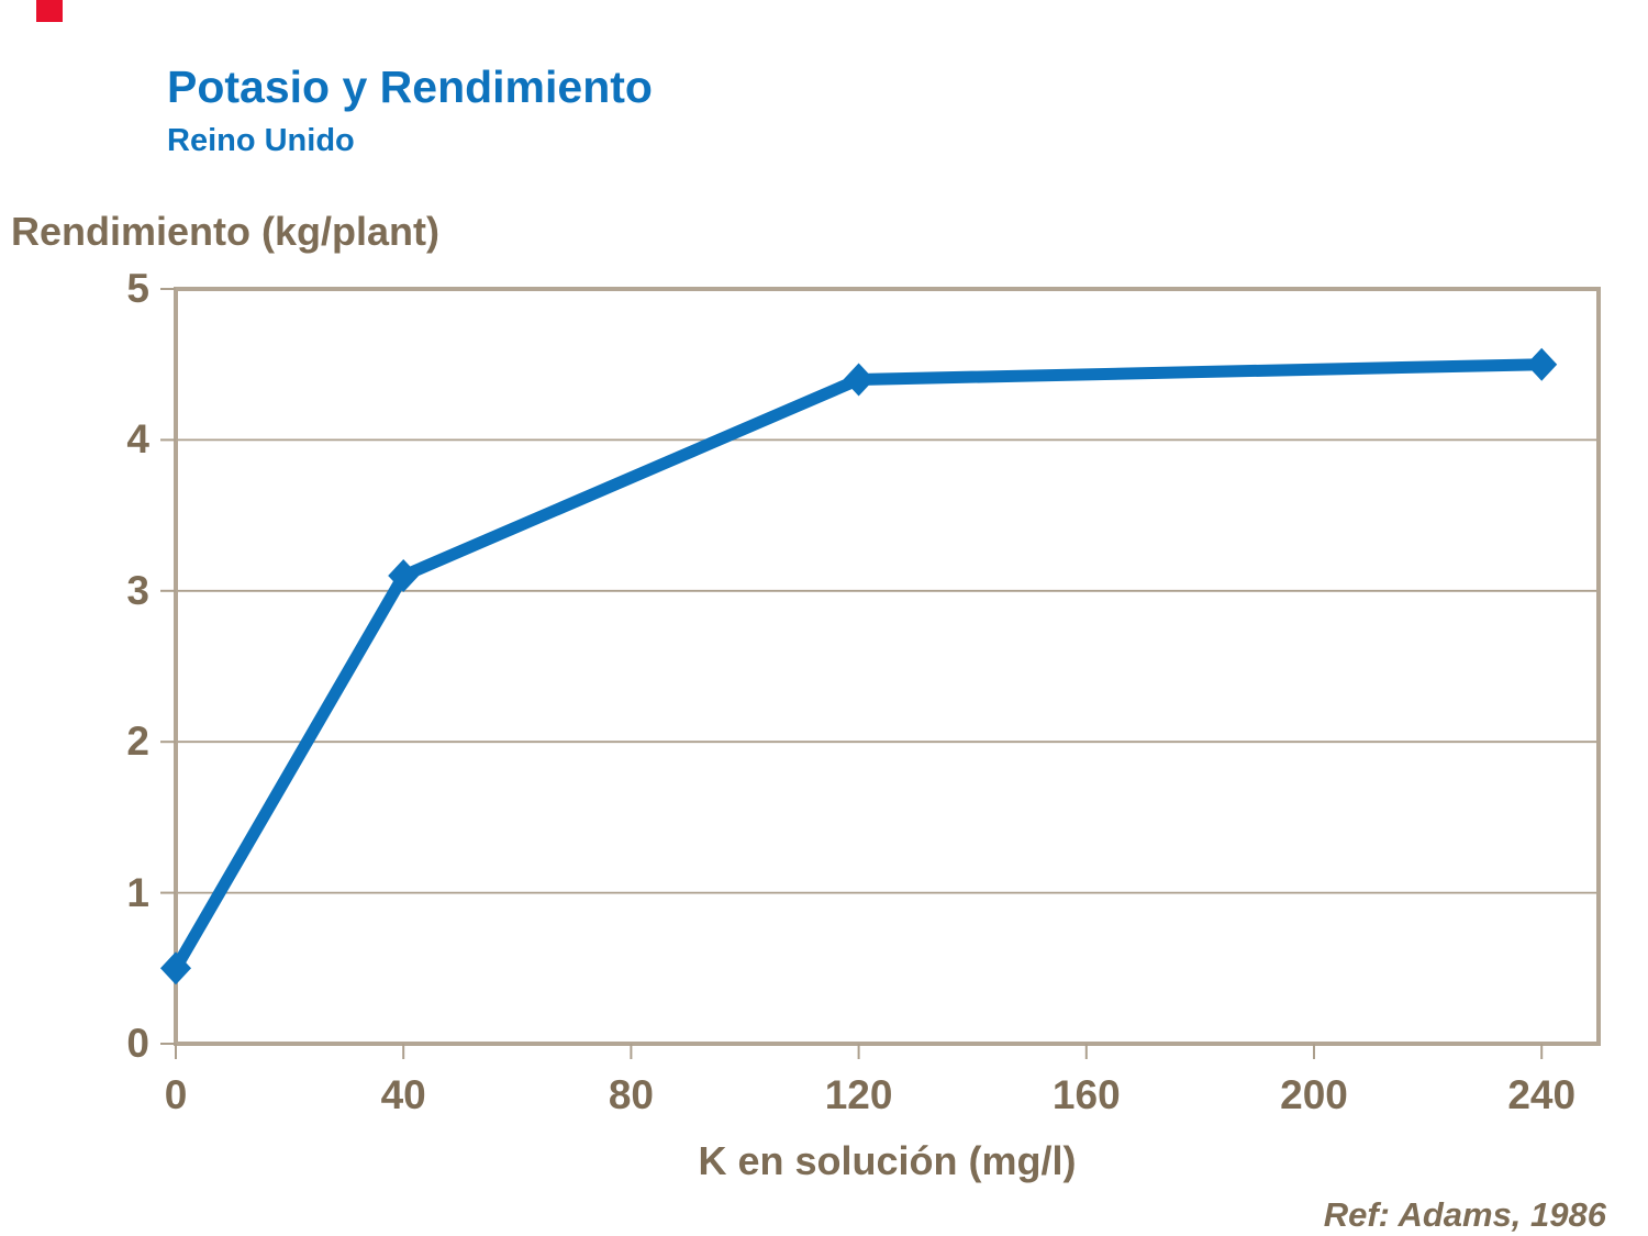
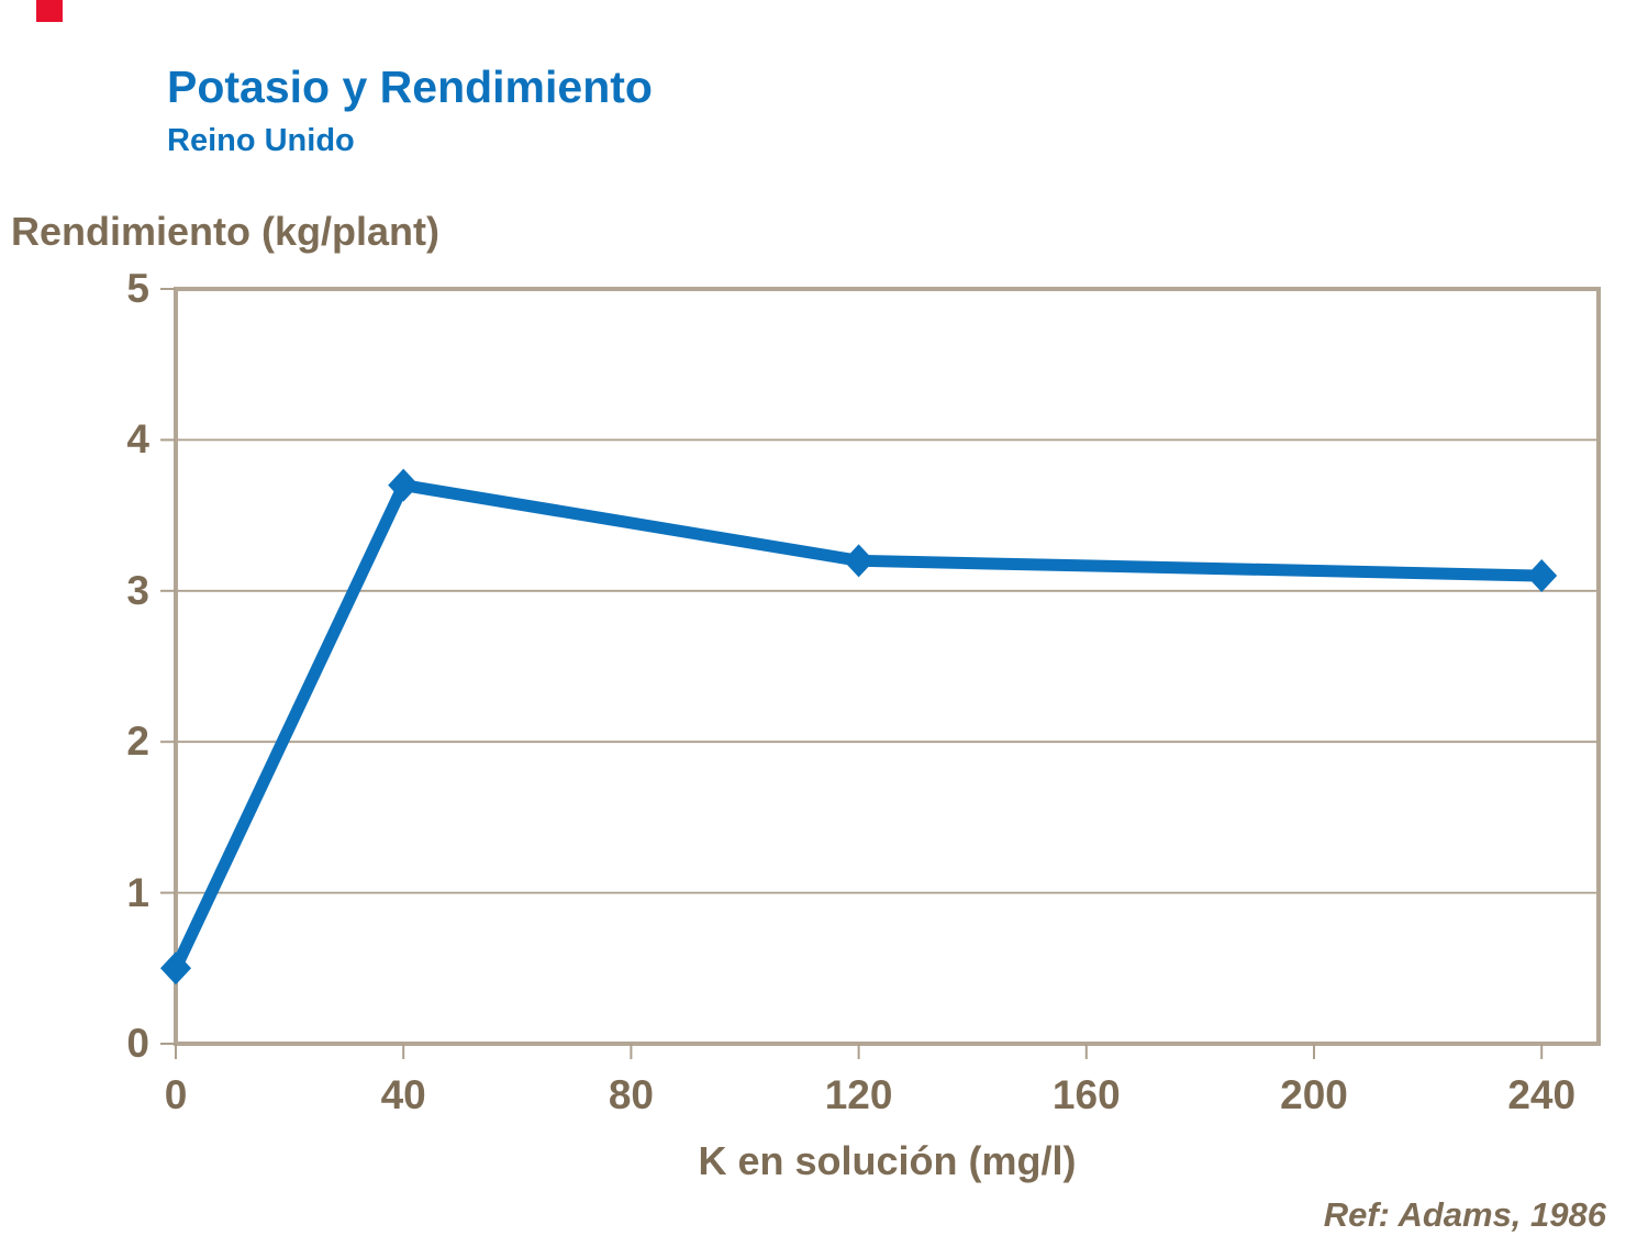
40: 3.1 -> 3.7
120: 4.4 -> 3.2
240: 4.5 -> 3.1
